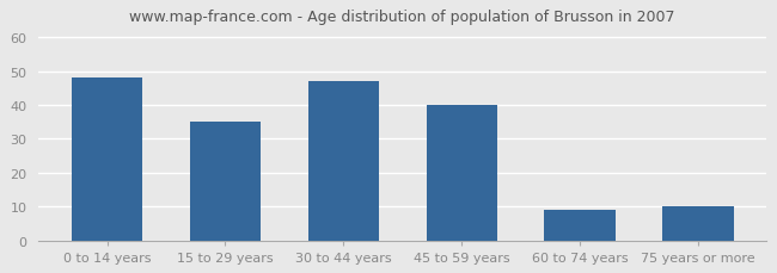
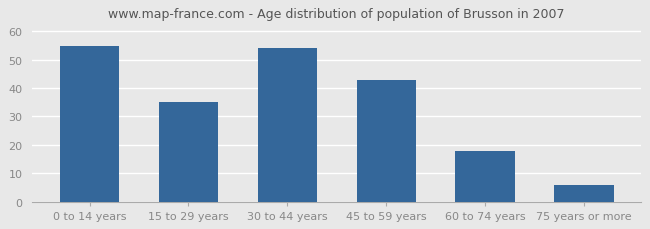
0 to 14 years: 48 -> 55
30 to 44 years: 47 -> 54
45 to 59 years: 40 -> 43
60 to 74 years: 9 -> 18
75 years or more: 10 -> 6
